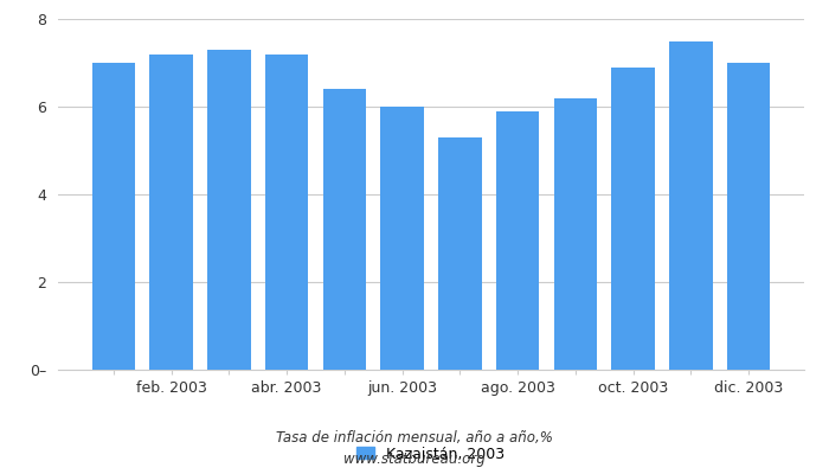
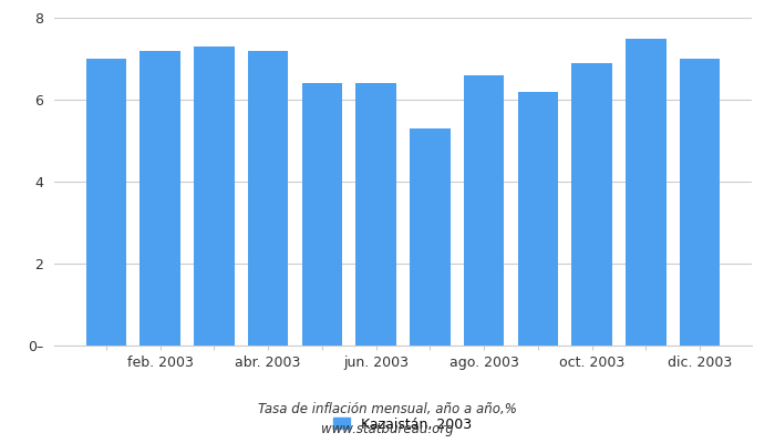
jun. 2003: 6.0 -> 6.4
ago. 2003: 5.9 -> 6.6
